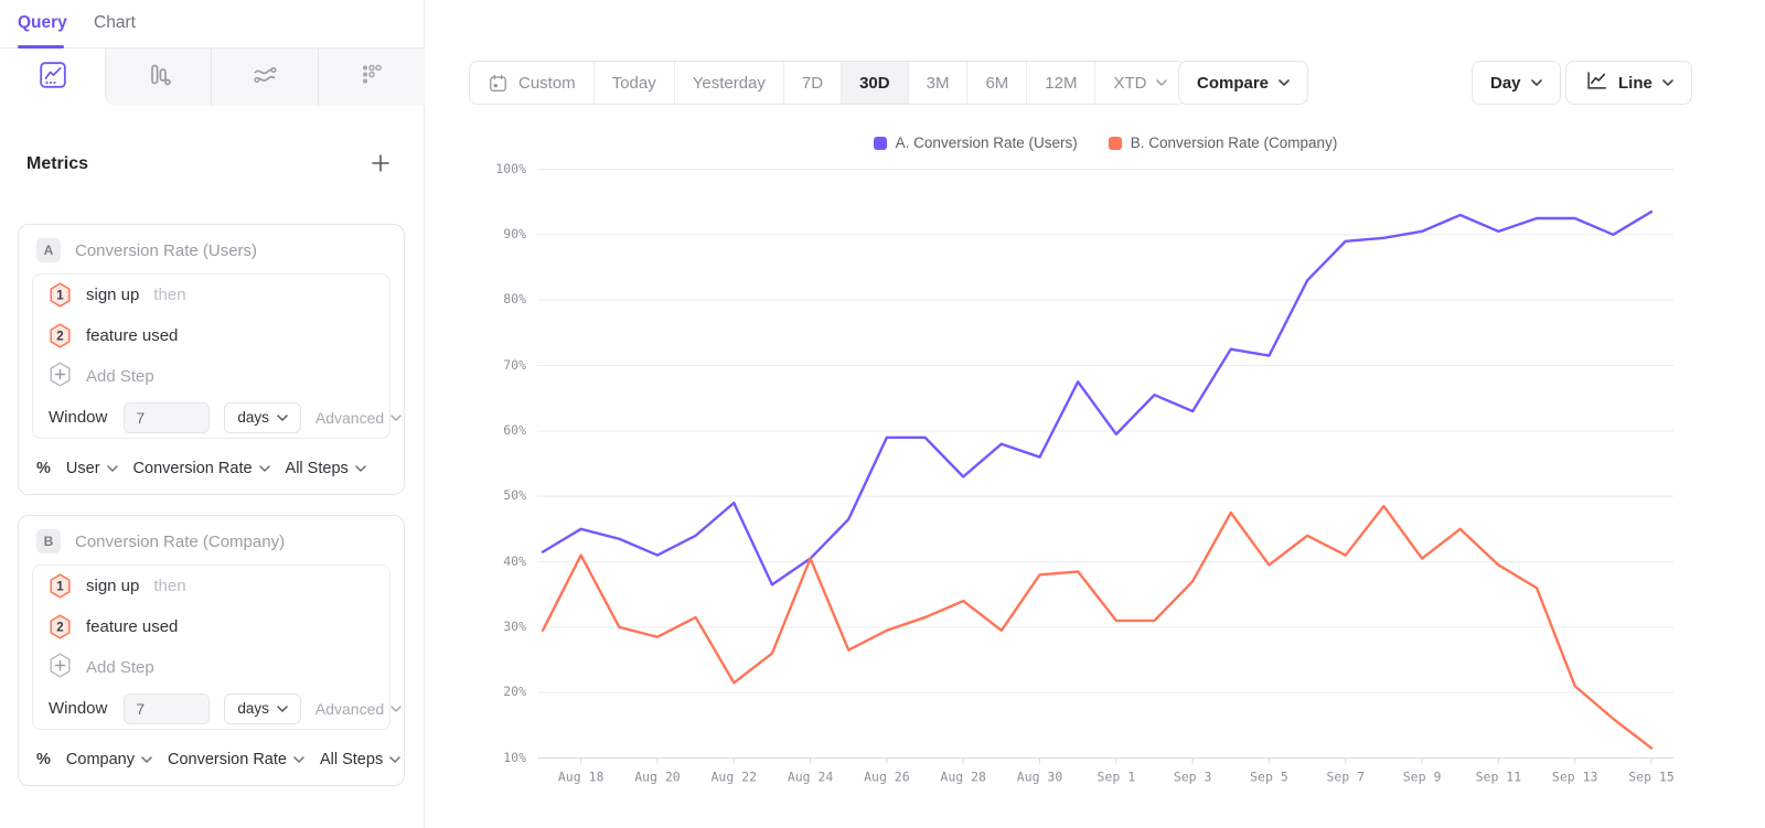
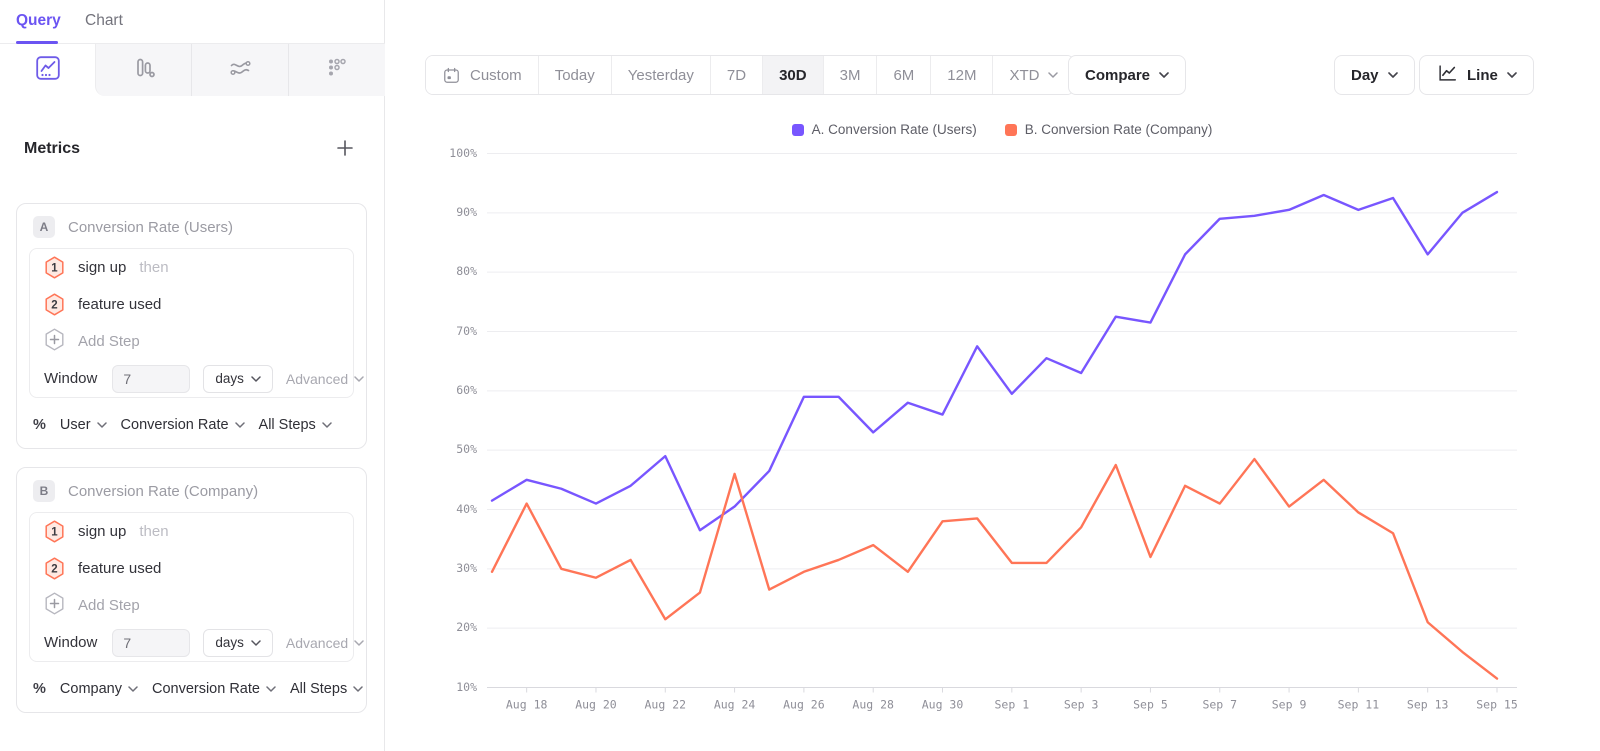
B. Conversion Rate (Company)/Aug 24: 40% -> 46%
B. Conversion Rate (Company)/Sep 5: 40% -> 32%
A. Conversion Rate (Users)/Sep 13: 92% -> 83%
